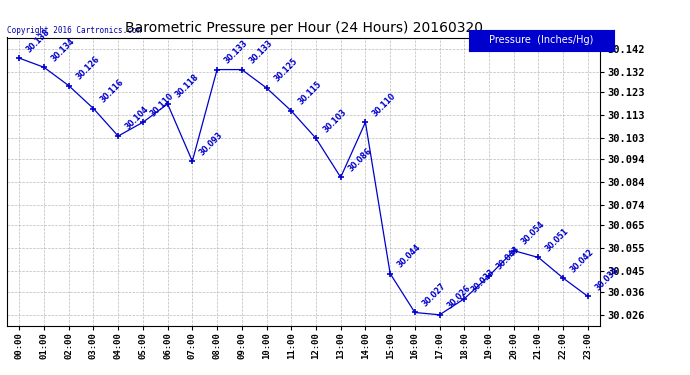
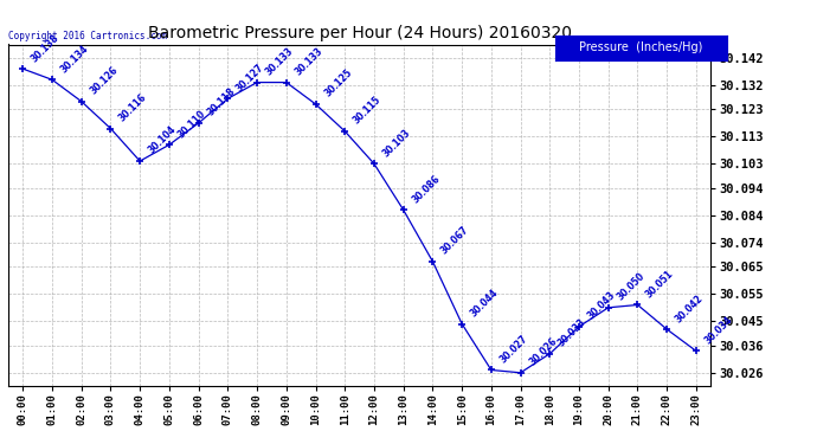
07:00: 30.093 -> 30.127
14:00: 30.110 -> 30.067
20:00: 30.054 -> 30.050
